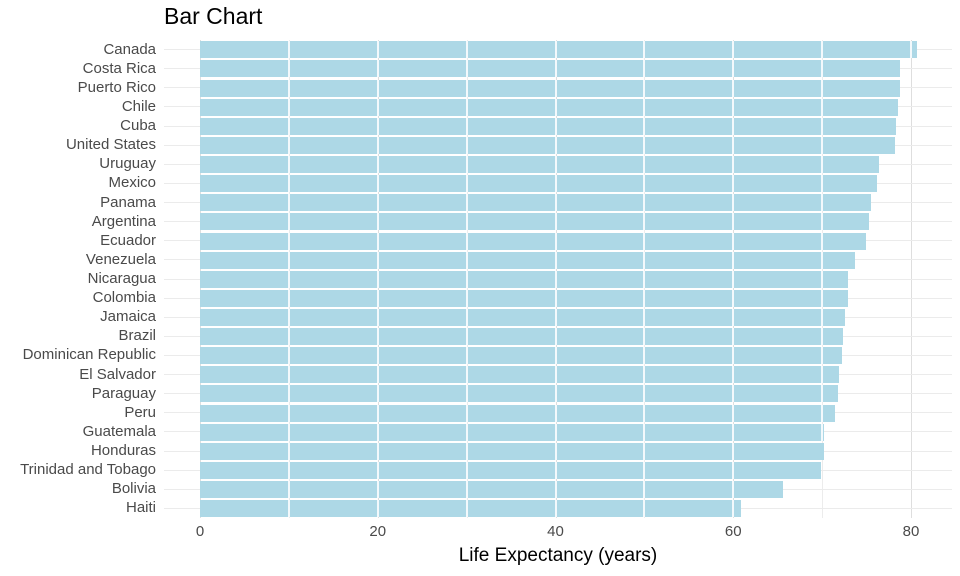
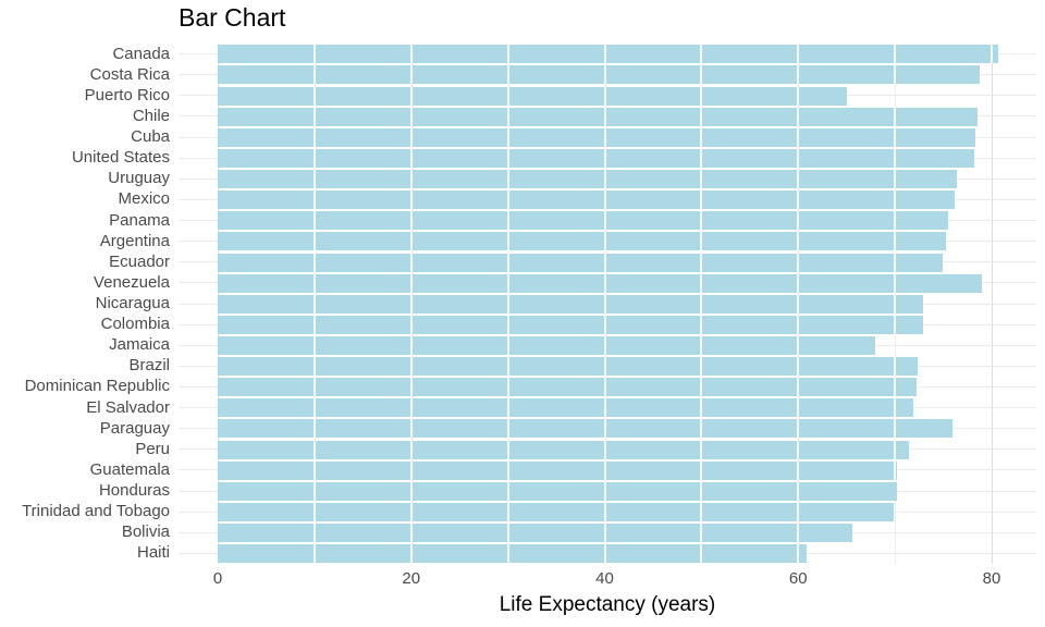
Puerto Rico: 79 -> 65
Venezuela: 74 -> 79
Jamaica: 73 -> 68
Paraguay: 72 -> 76
